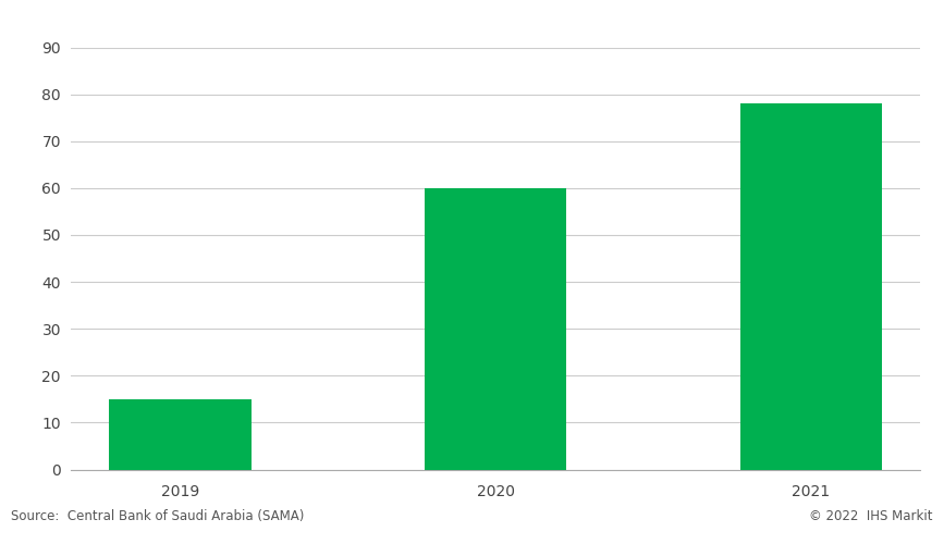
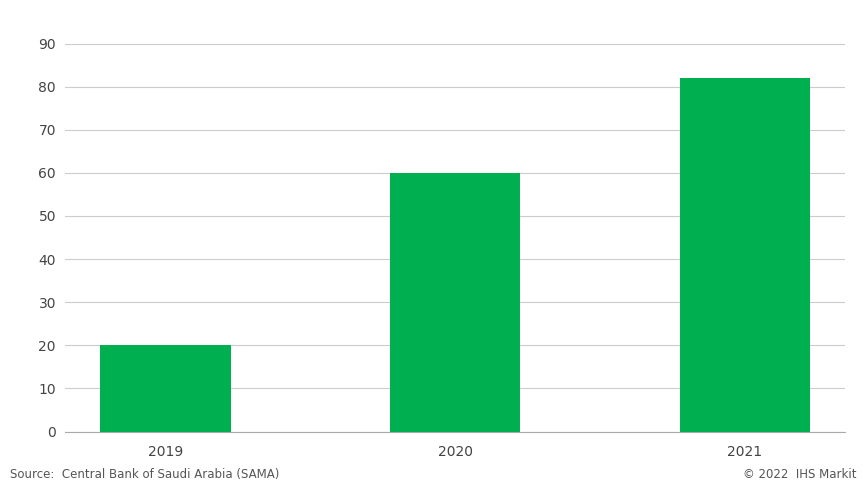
2019: 15 -> 20
2021: 78 -> 82
